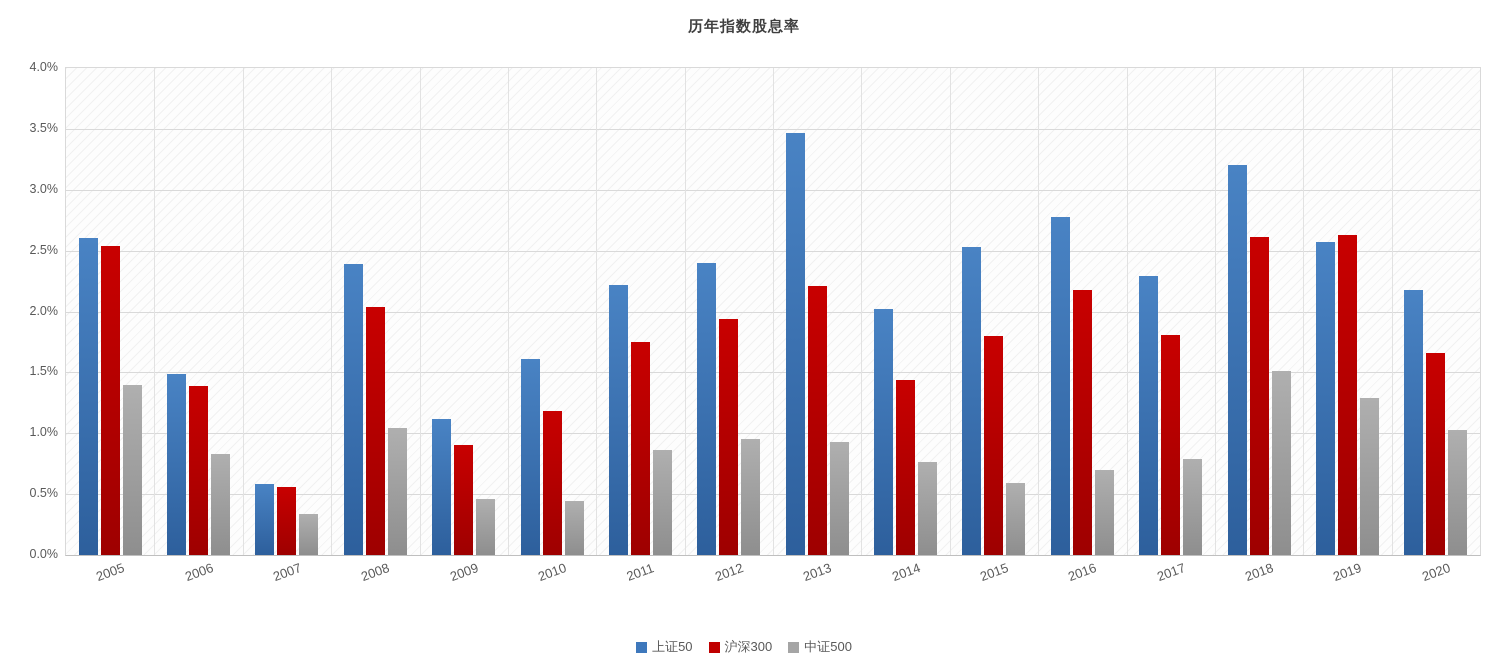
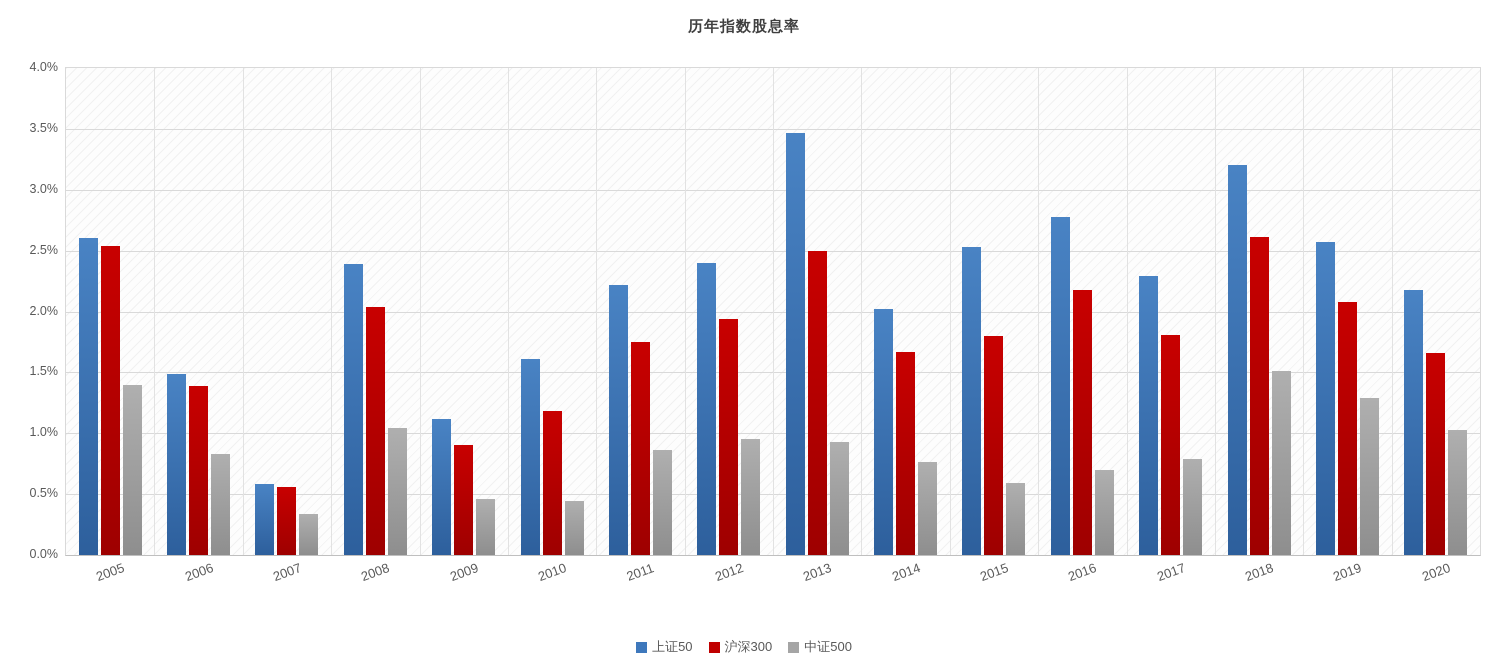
沪深300/2013: 2.21% -> 2.50%
沪深300/2014: 1.44% -> 1.67%
沪深300/2019: 2.63% -> 2.08%
